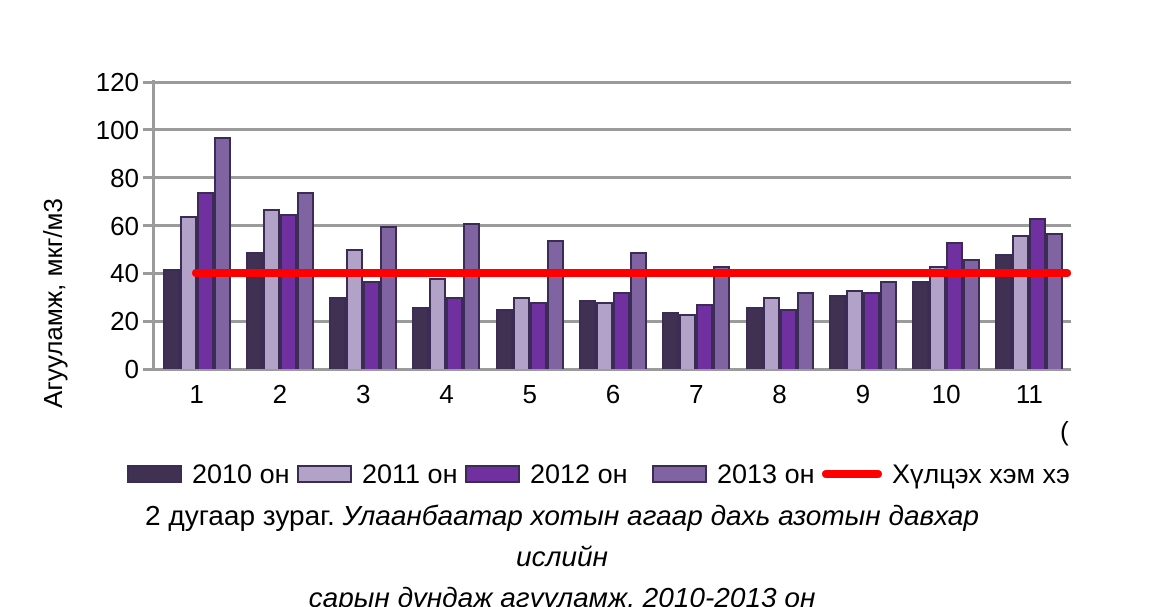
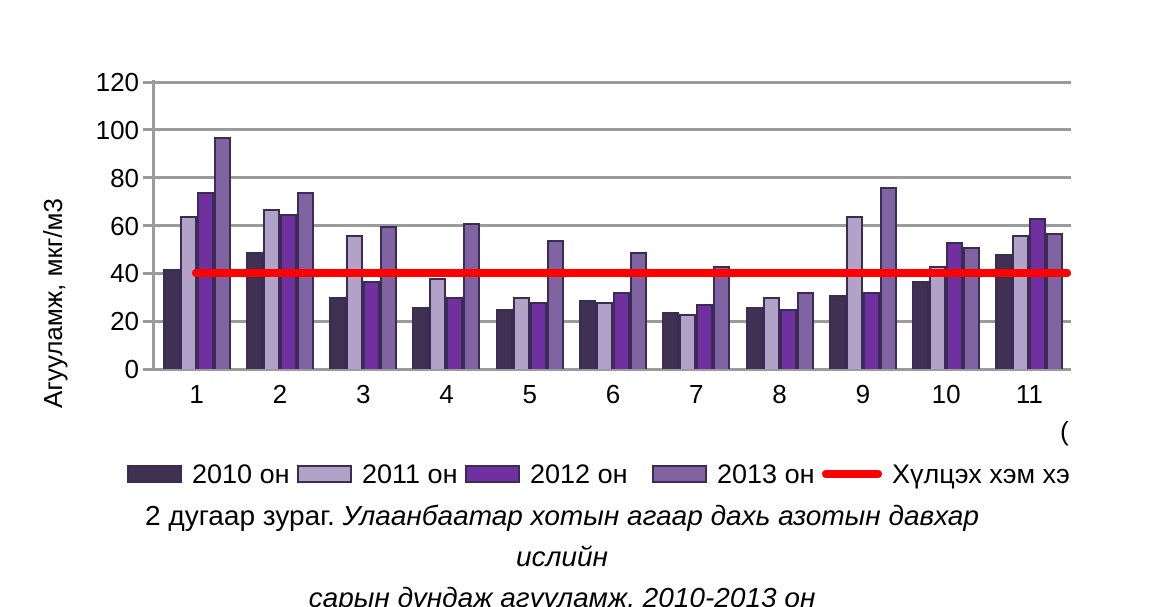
2011 он/3: 50 -> 56
2011 он/9: 33 -> 64
2013 он/9: 37 -> 76
2013 он/10: 46 -> 51
